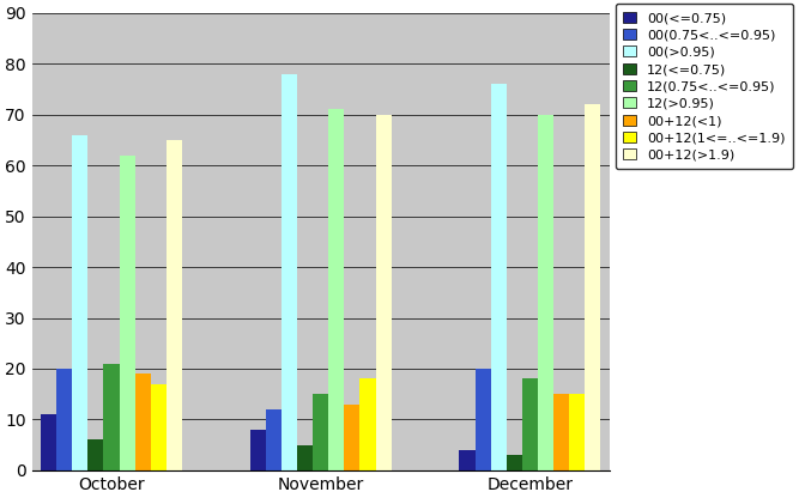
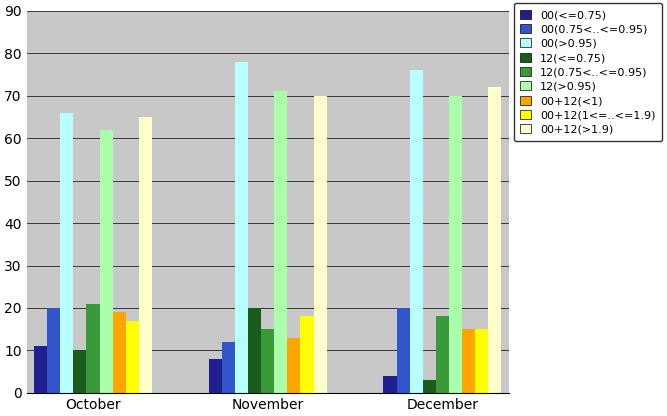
12(<=0.75)/October: 6 -> 10
12(<=0.75)/November: 5 -> 20
